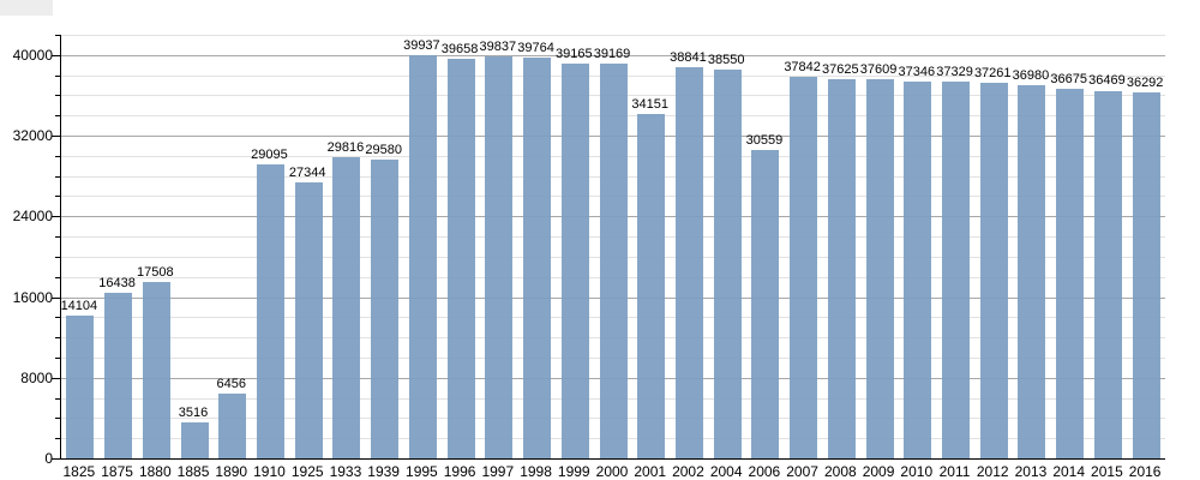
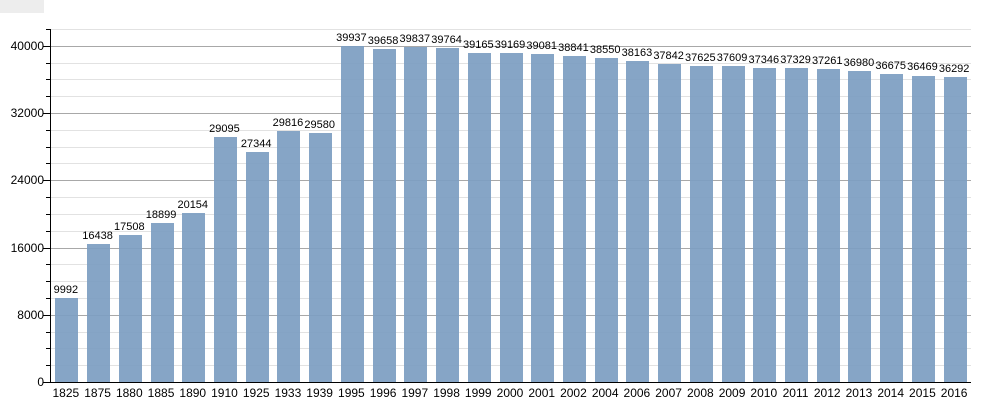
1825: 14104 -> 9992
1885: 3516 -> 18899
1890: 6456 -> 20154
2001: 34151 -> 39081
2006: 30559 -> 38163
